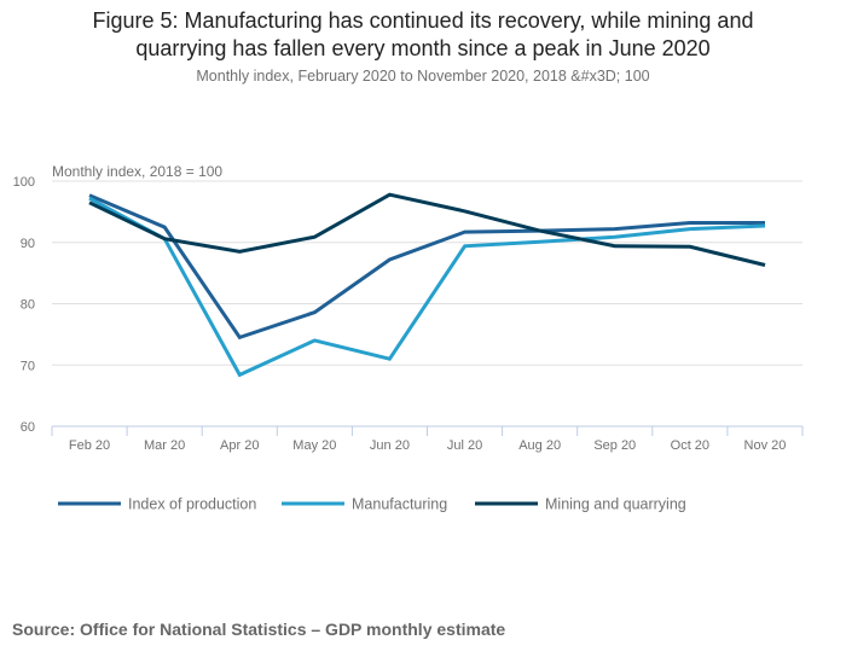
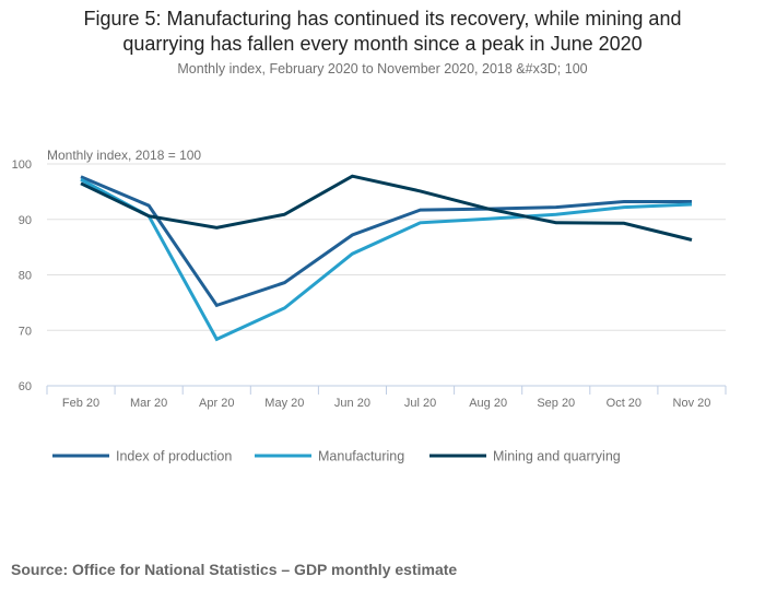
Manufacturing/Jun 20: 71 -> 84
